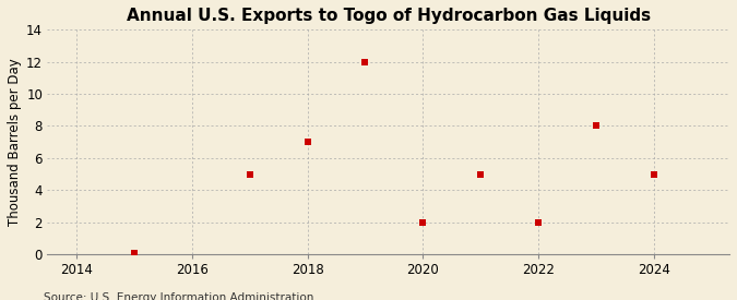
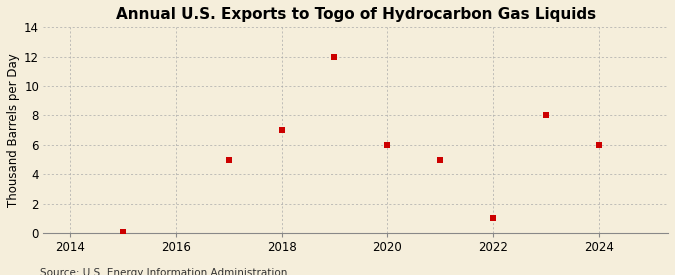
2020: 2.0 -> 6.0
2022: 2.0 -> 1.0
2024: 5.0 -> 6.0
